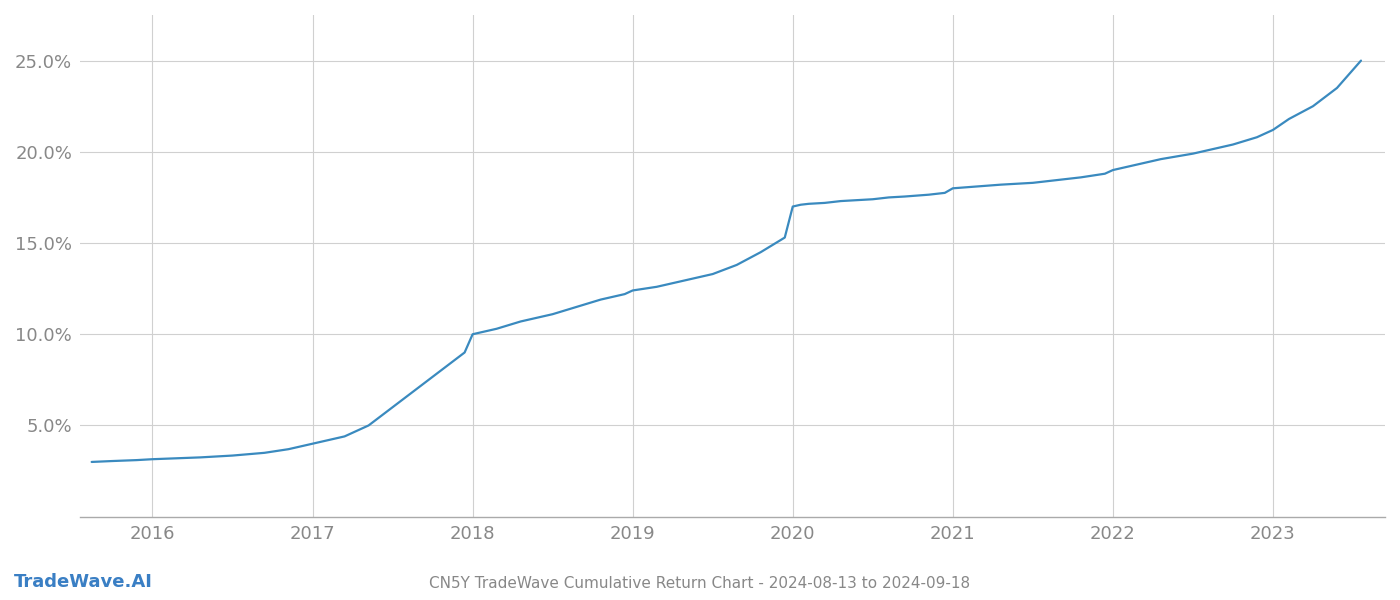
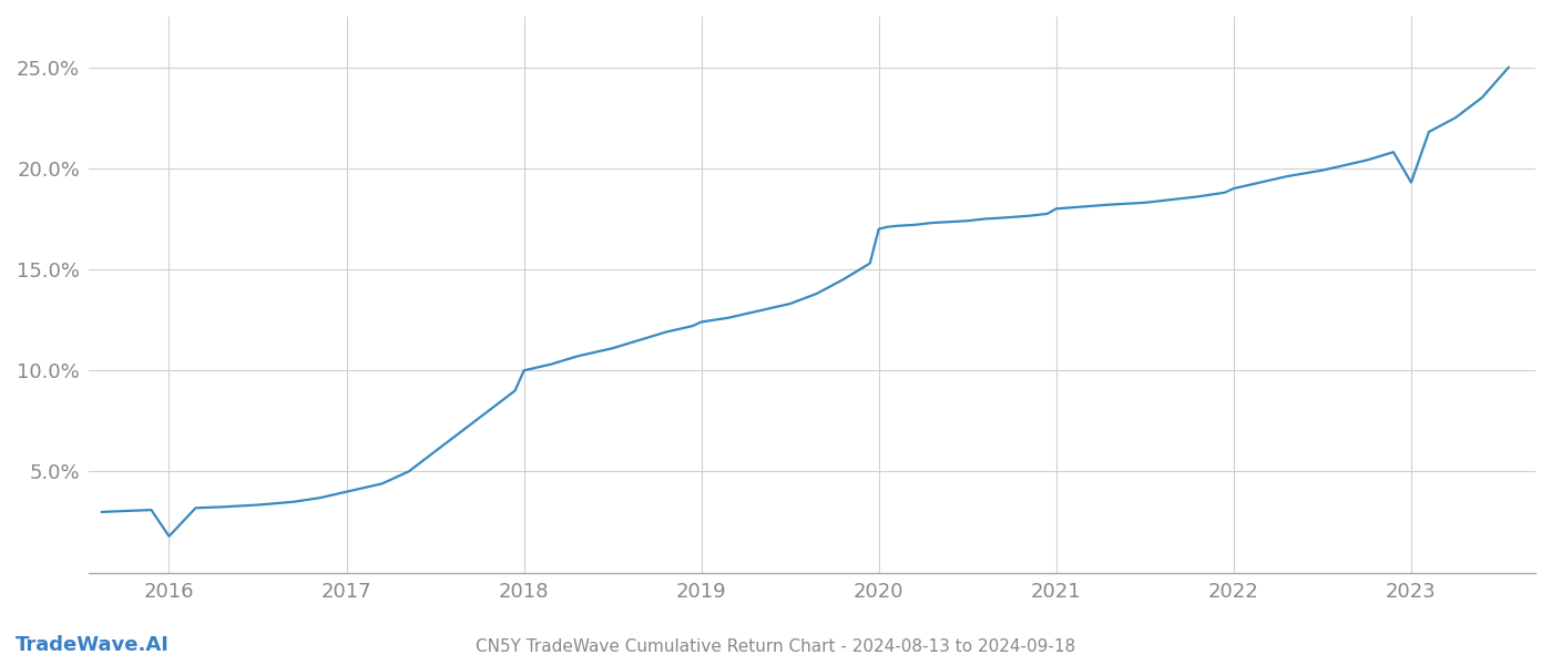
2016: 3.1% -> 1.8%
2023: 21.2% -> 19.3%
